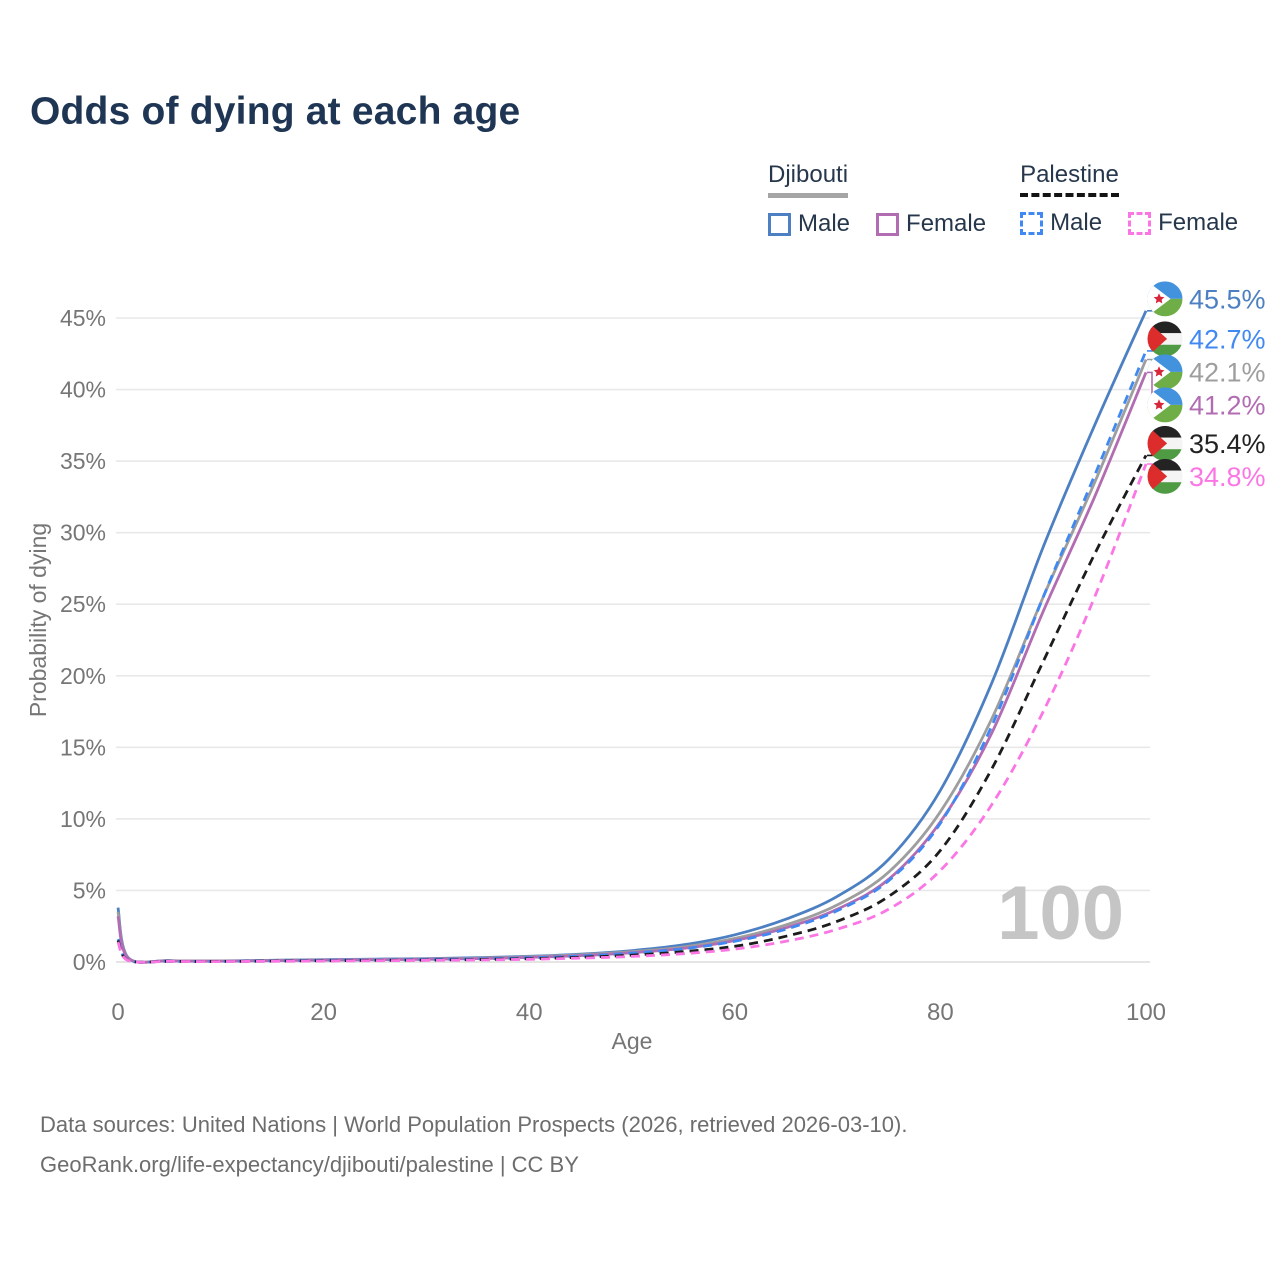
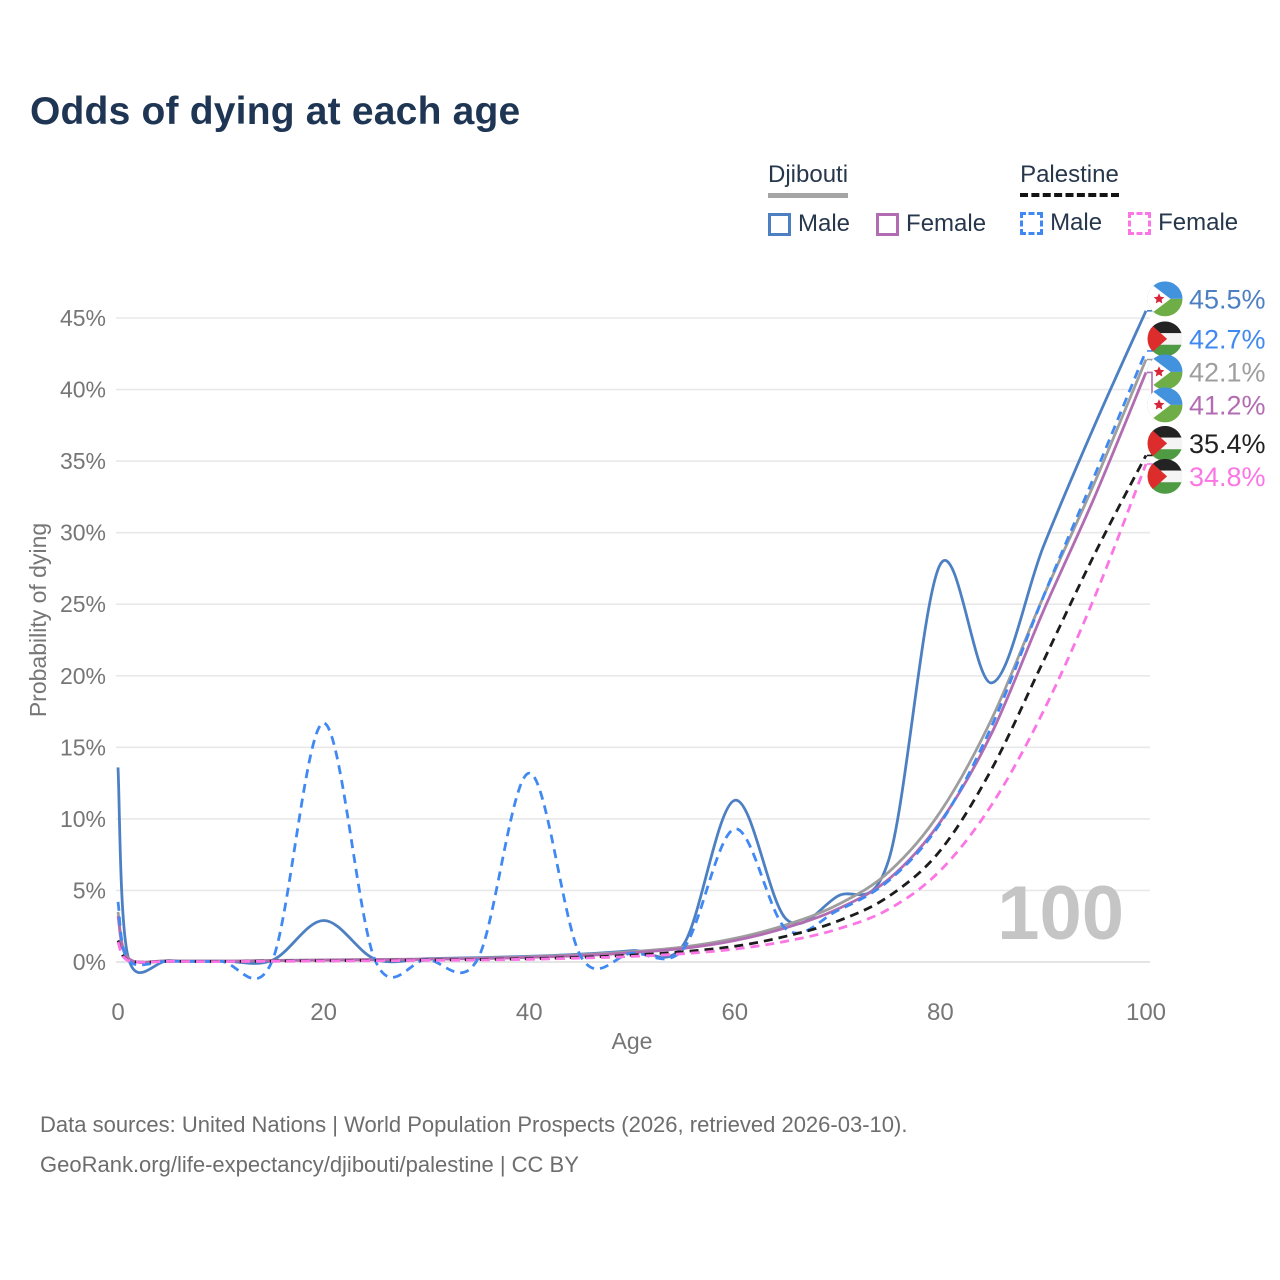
Djibouti Male/0: 3.8% -> 13.6%
Palestine Male/0: 1.6% -> 4.2%
Djibouti Male/20: 0.2% -> 2.9%
Palestine Male/20: 0.1% -> 16.7%
Palestine Male/40: 0.3% -> 13.2%
Djibouti Male/60: 1.9% -> 11.3%
Palestine Male/60: 1.4% -> 9.3%
Djibouti Male/80: 12.0% -> 27.8%
